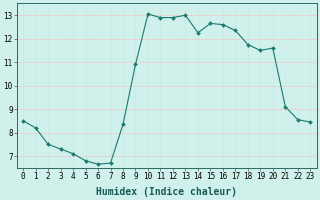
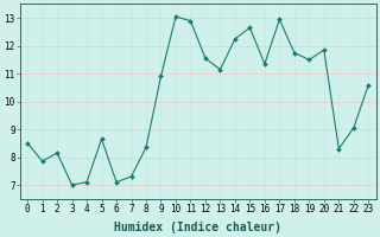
1: 8.20 -> 7.85
2: 7.50 -> 8.15
3: 7.30 -> 7.00
5: 6.80 -> 8.65
6: 6.65 -> 7.10
7: 6.70 -> 7.30
12: 12.90 -> 11.55
13: 13.00 -> 11.15
16: 12.60 -> 11.35
17: 12.35 -> 12.95
20: 11.60 -> 11.85
21: 9.10 -> 8.30
22: 8.55 -> 9.05
23: 8.45 -> 10.60
